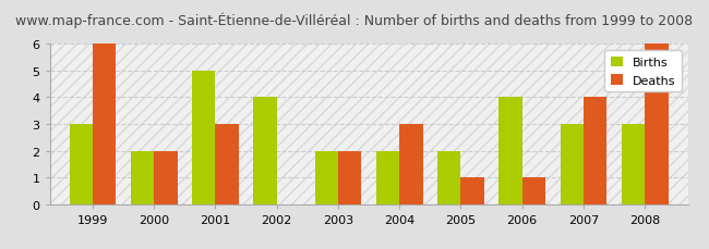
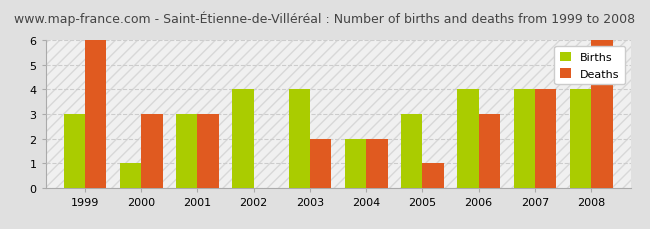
Births/2000: 2 -> 1
Deaths/2000: 2 -> 3
Births/2001: 5 -> 3
Births/2003: 2 -> 4
Deaths/2004: 3 -> 2
Births/2005: 2 -> 3
Deaths/2006: 1 -> 3
Births/2007: 3 -> 4
Births/2008: 3 -> 4
